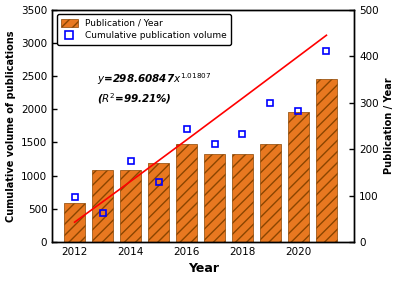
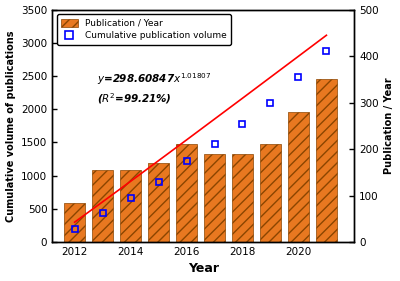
Cumulative publication volume/2012: 680 -> 200
Cumulative publication volume/2014: 1220 -> 670
Cumulative publication volume/2016: 1700 -> 1220
Cumulative publication volume/2018: 1620 -> 1770
Cumulative publication volume/2020: 1980 -> 2490
